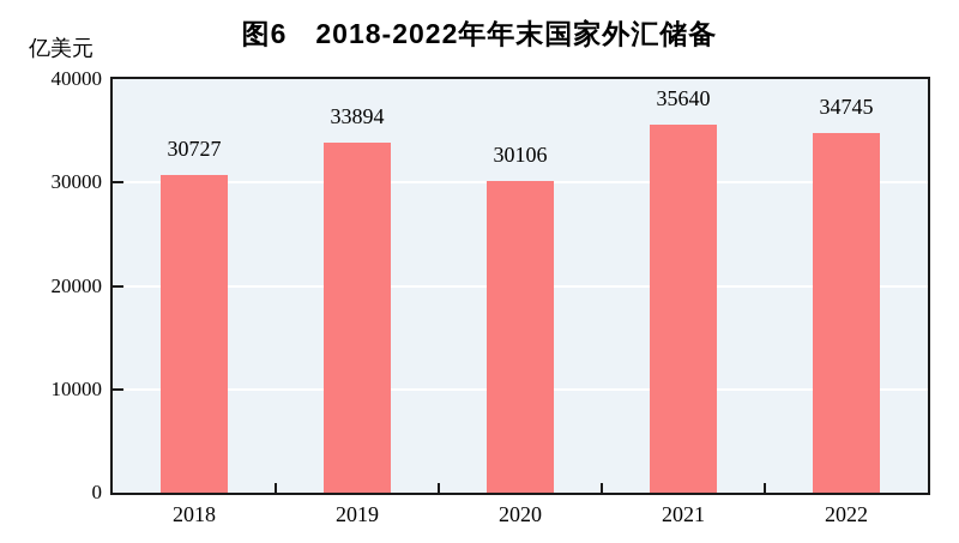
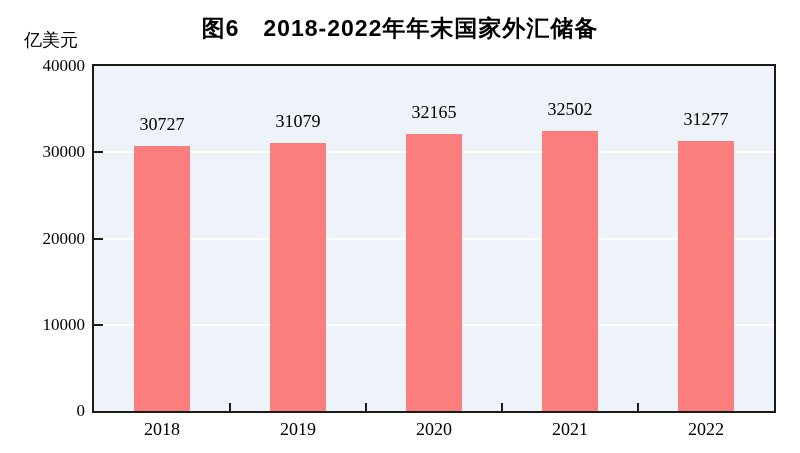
2019: 33894 -> 31079
2020: 30106 -> 32165
2021: 35640 -> 32502
2022: 34745 -> 31277
